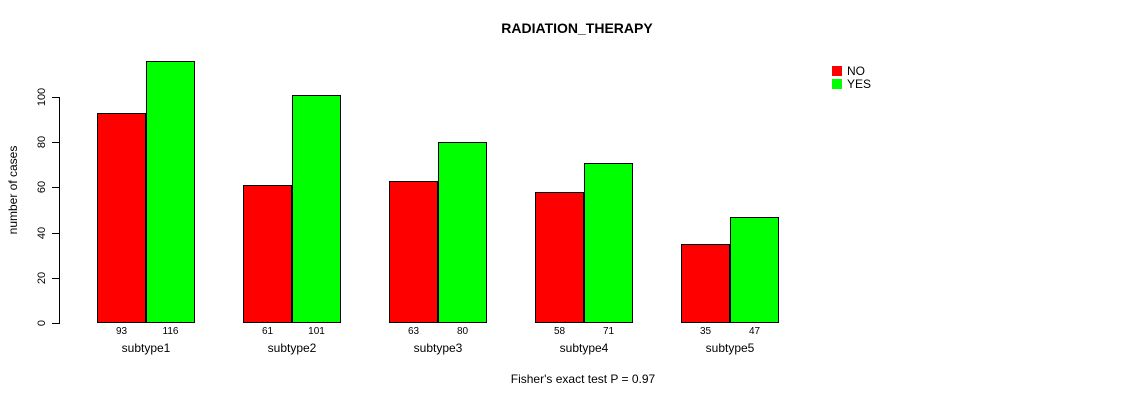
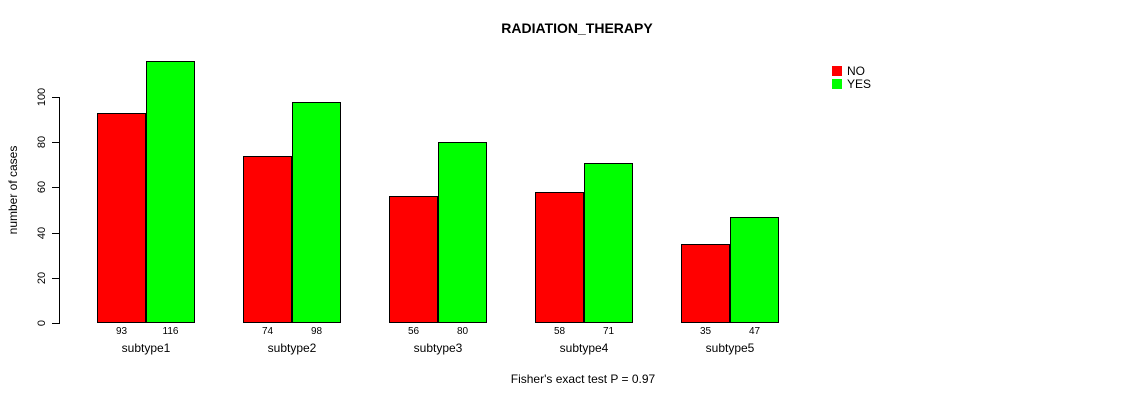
NO/subtype2: 61 -> 74
YES/subtype2: 101 -> 98
NO/subtype3: 63 -> 56
